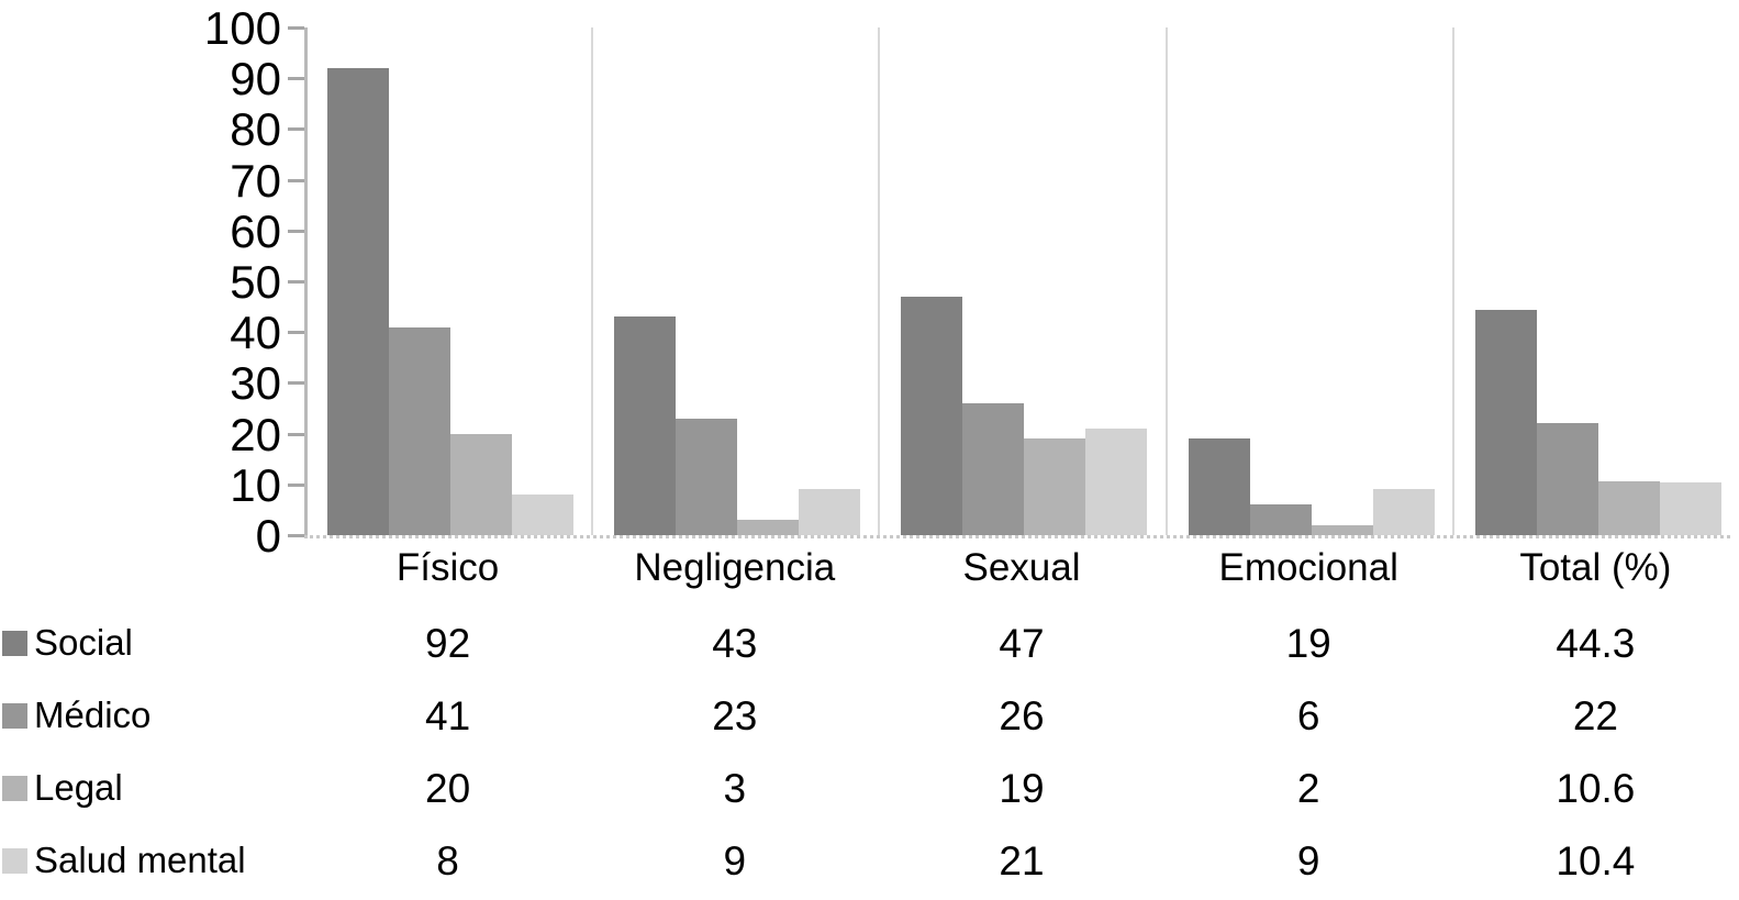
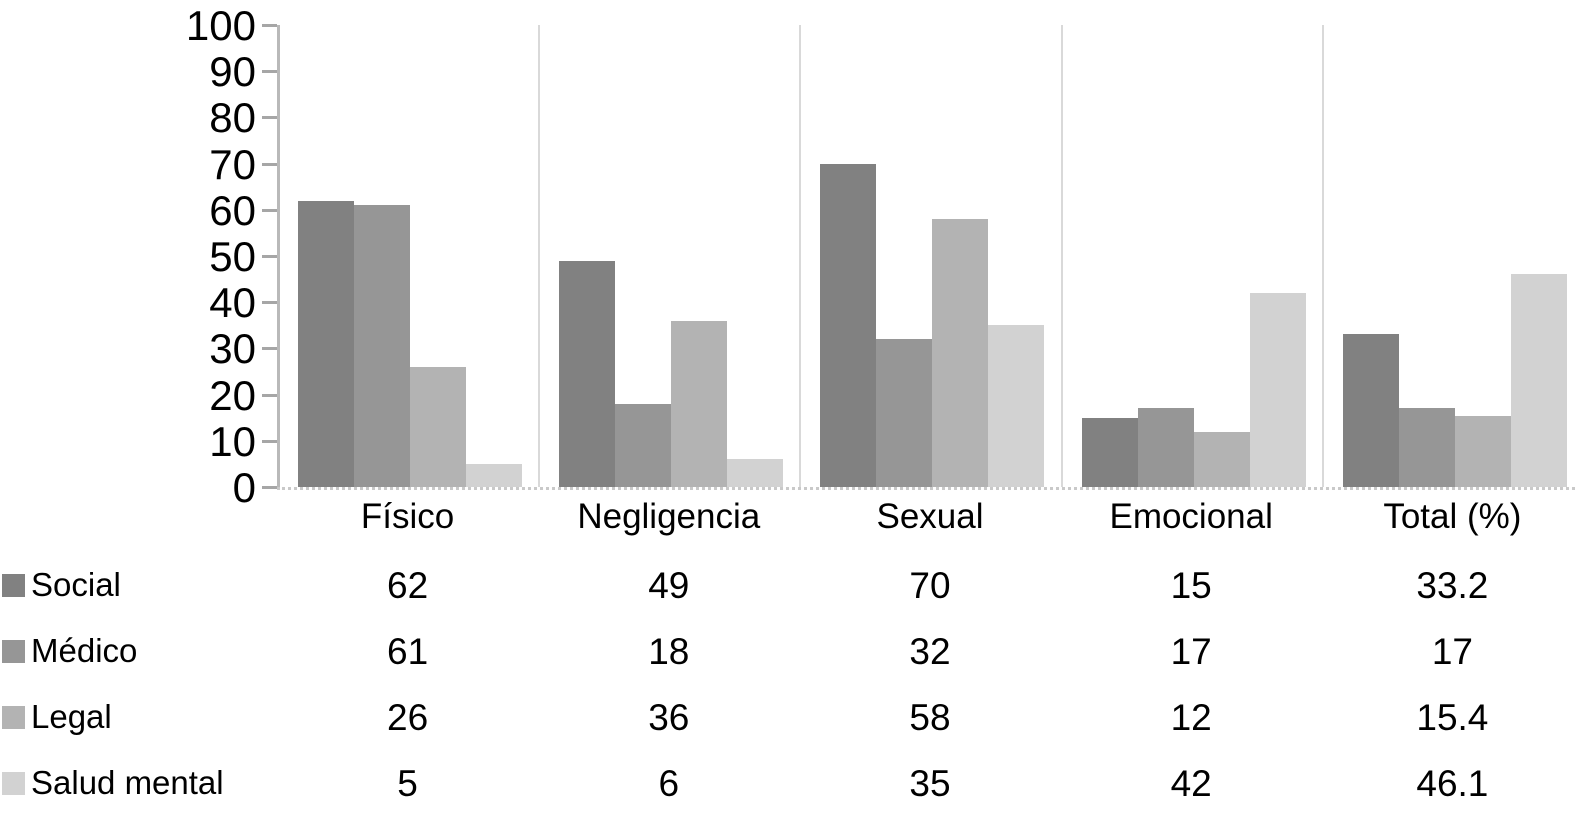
Social/Físico: 92 -> 62
Médico/Físico: 41 -> 61
Legal/Físico: 20 -> 26
Salud mental/Físico: 8 -> 5
Social/Negligencia: 43 -> 49
Médico/Negligencia: 23 -> 18
Legal/Negligencia: 3 -> 36
Salud mental/Negligencia: 9 -> 6
Social/Sexual: 47 -> 70
Médico/Sexual: 26 -> 32
Legal/Sexual: 19 -> 58
Salud mental/Sexual: 21 -> 35
Social/Emocional: 19 -> 15
Médico/Emocional: 6 -> 17
Legal/Emocional: 2 -> 12
Salud mental/Emocional: 9 -> 42
Social/Total (%): 44.3 -> 33.2
Médico/Total (%): 22 -> 17
Legal/Total (%): 10.6 -> 15.4
Salud mental/Total (%): 10.4 -> 46.1
